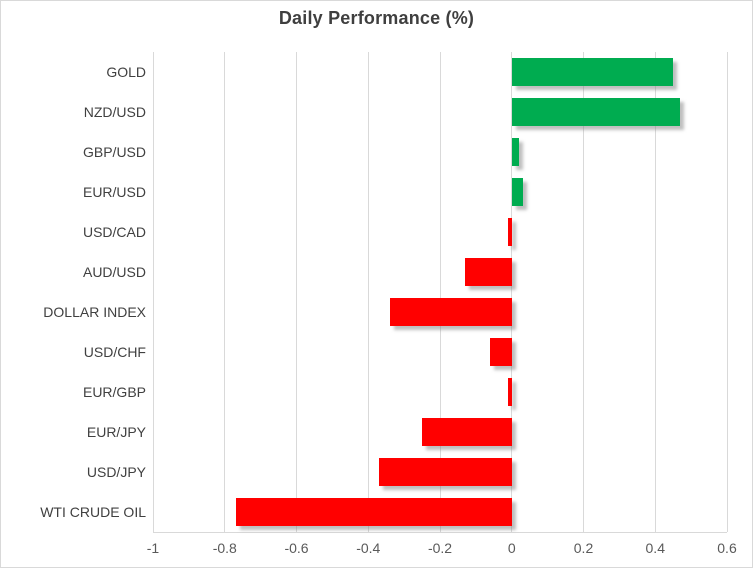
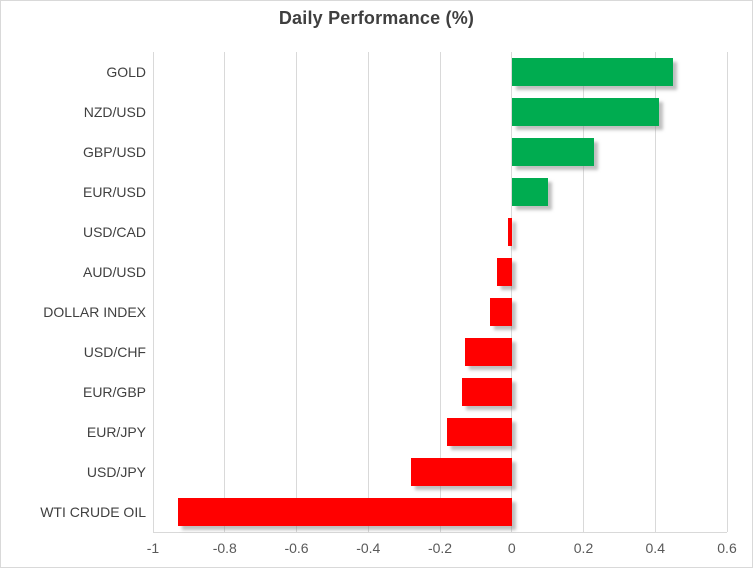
NZD/USD: 0.47 -> 0.41
GBP/USD: 0.02 -> 0.23
EUR/USD: 0.03 -> 0.10
AUD/USD: -0.13 -> -0.04
DOLLAR INDEX: -0.34 -> -0.06
USD/CHF: -0.06 -> -0.13
EUR/GBP: -0.01 -> -0.14
EUR/JPY: -0.25 -> -0.18
USD/JPY: -0.37 -> -0.28
WTI CRUDE OIL: -0.77 -> -0.93
